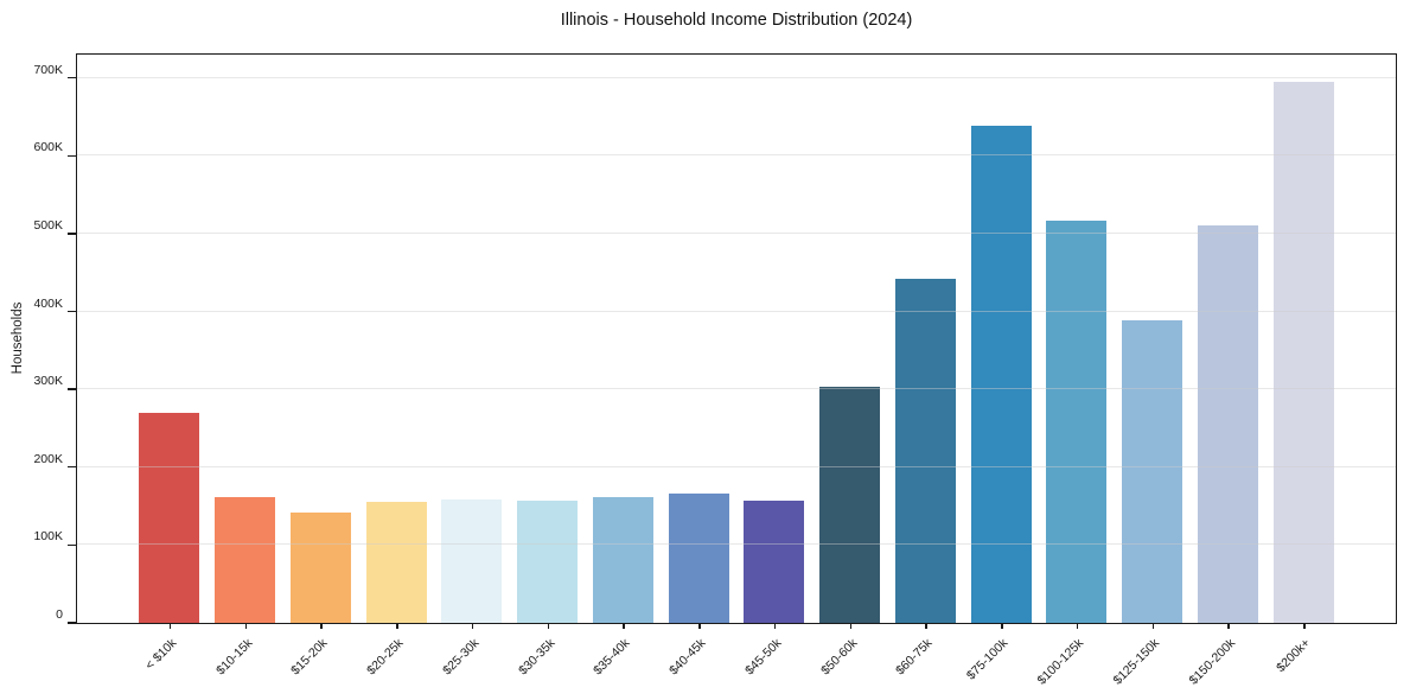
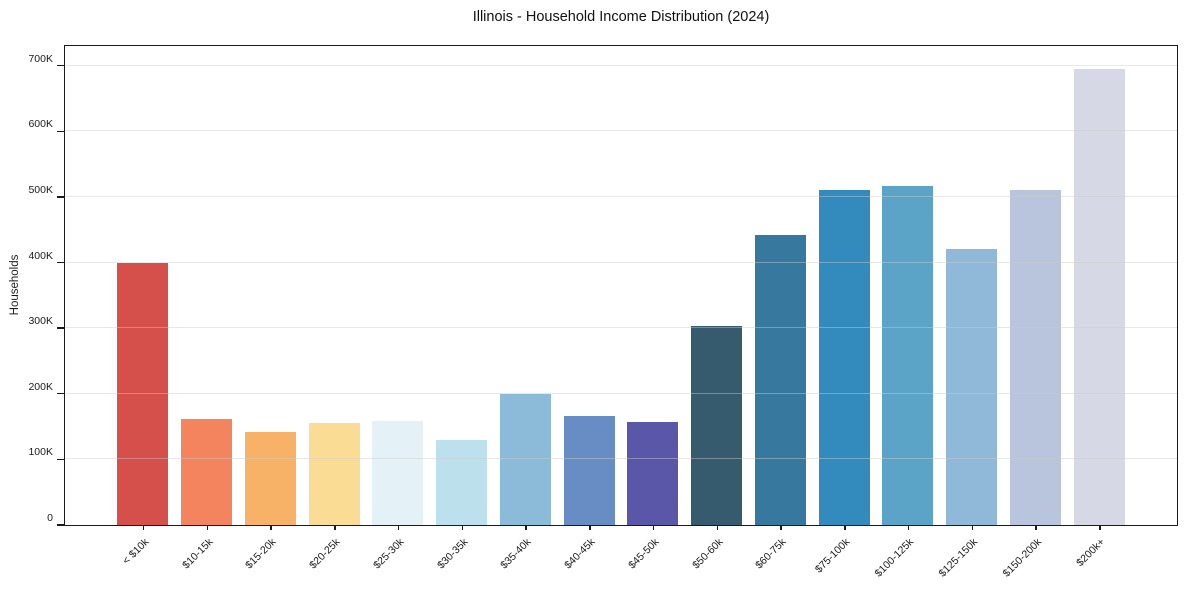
< $10k: 270K -> 400K
$30-35k: 160K -> 130K
$35-40k: 160K -> 200K
$75-100k: 640K -> 510K
$125-150k: 390K -> 420K
